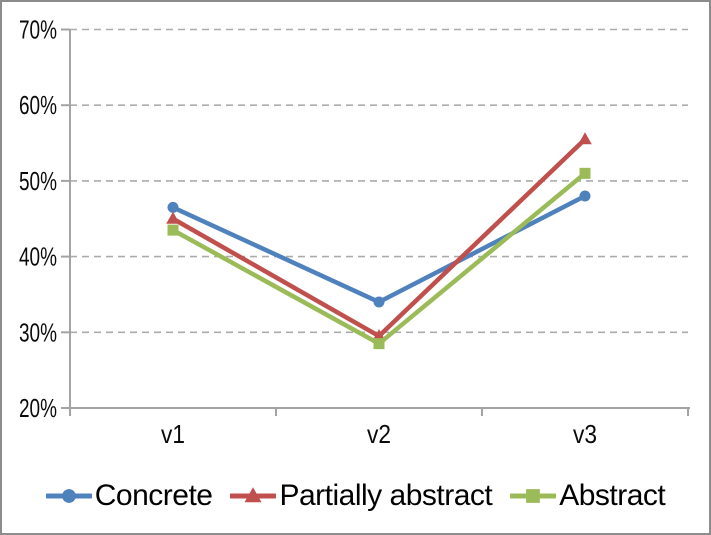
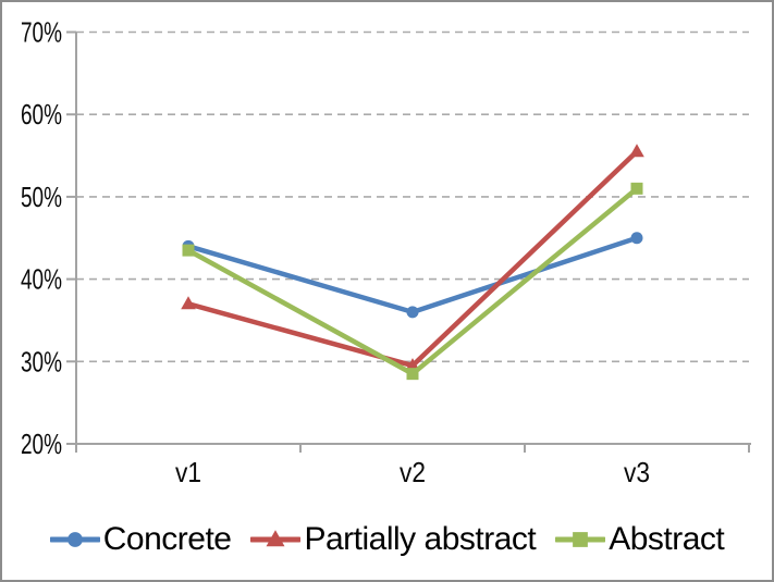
Concrete/v1: 46% -> 44%
Partially abstract/v1: 45% -> 37%
Concrete/v2: 34% -> 36%
Concrete/v3: 48% -> 45%
